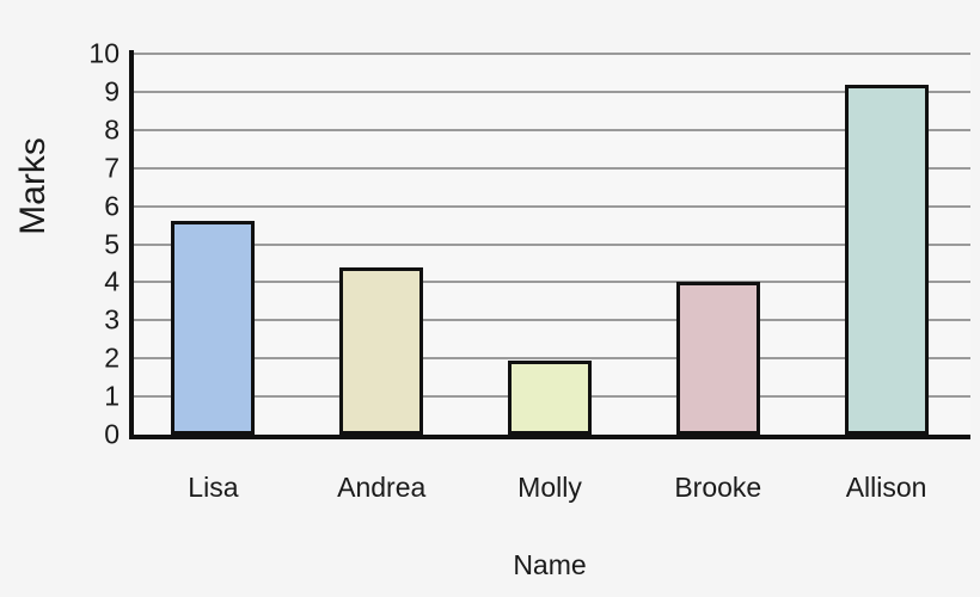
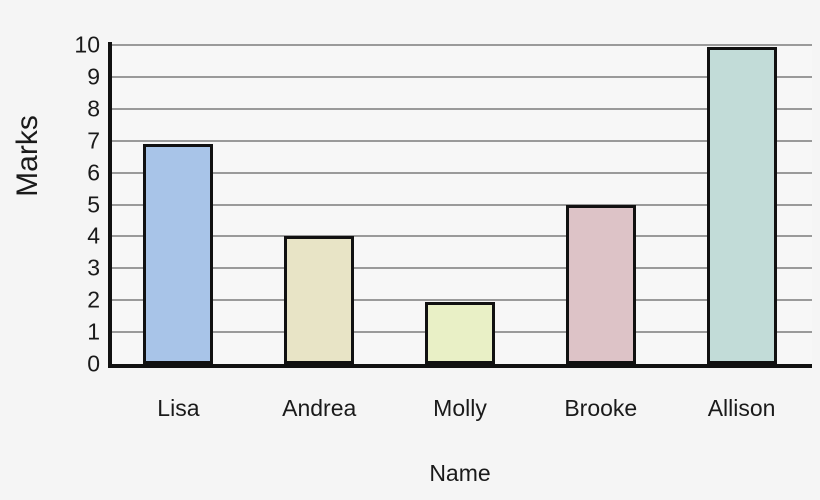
Lisa: 5.6 -> 6.9
Andrea: 4.4 -> 4.0
Brooke: 4.0 -> 5.0
Allison: 9.2 -> 9.9
